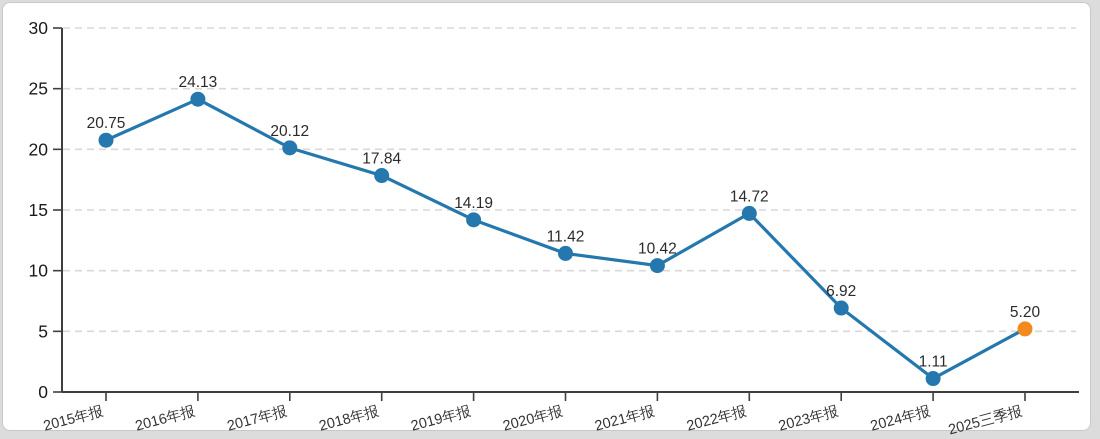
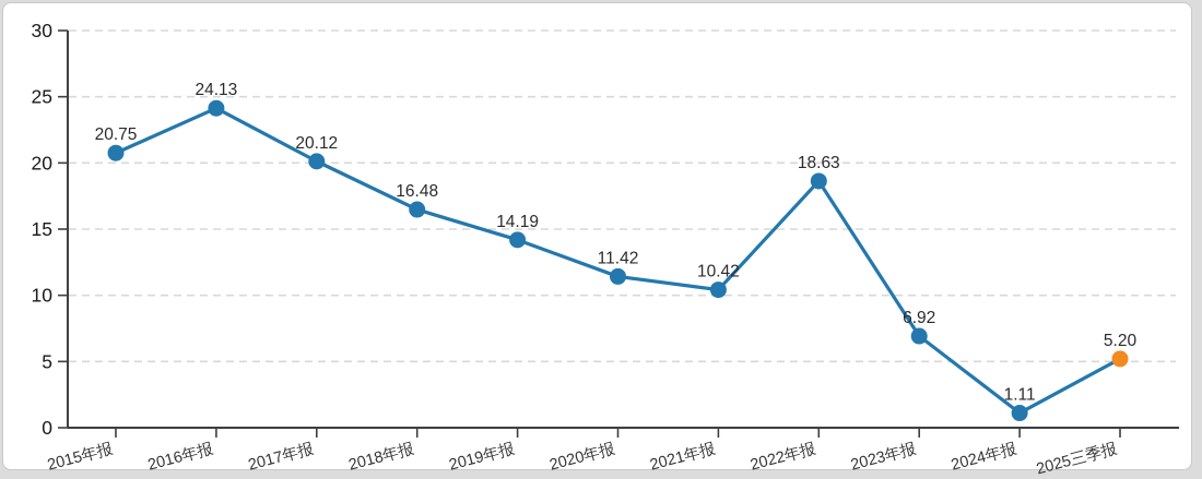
2018年报: 17.84 -> 16.48
2022年报: 14.72 -> 18.63
